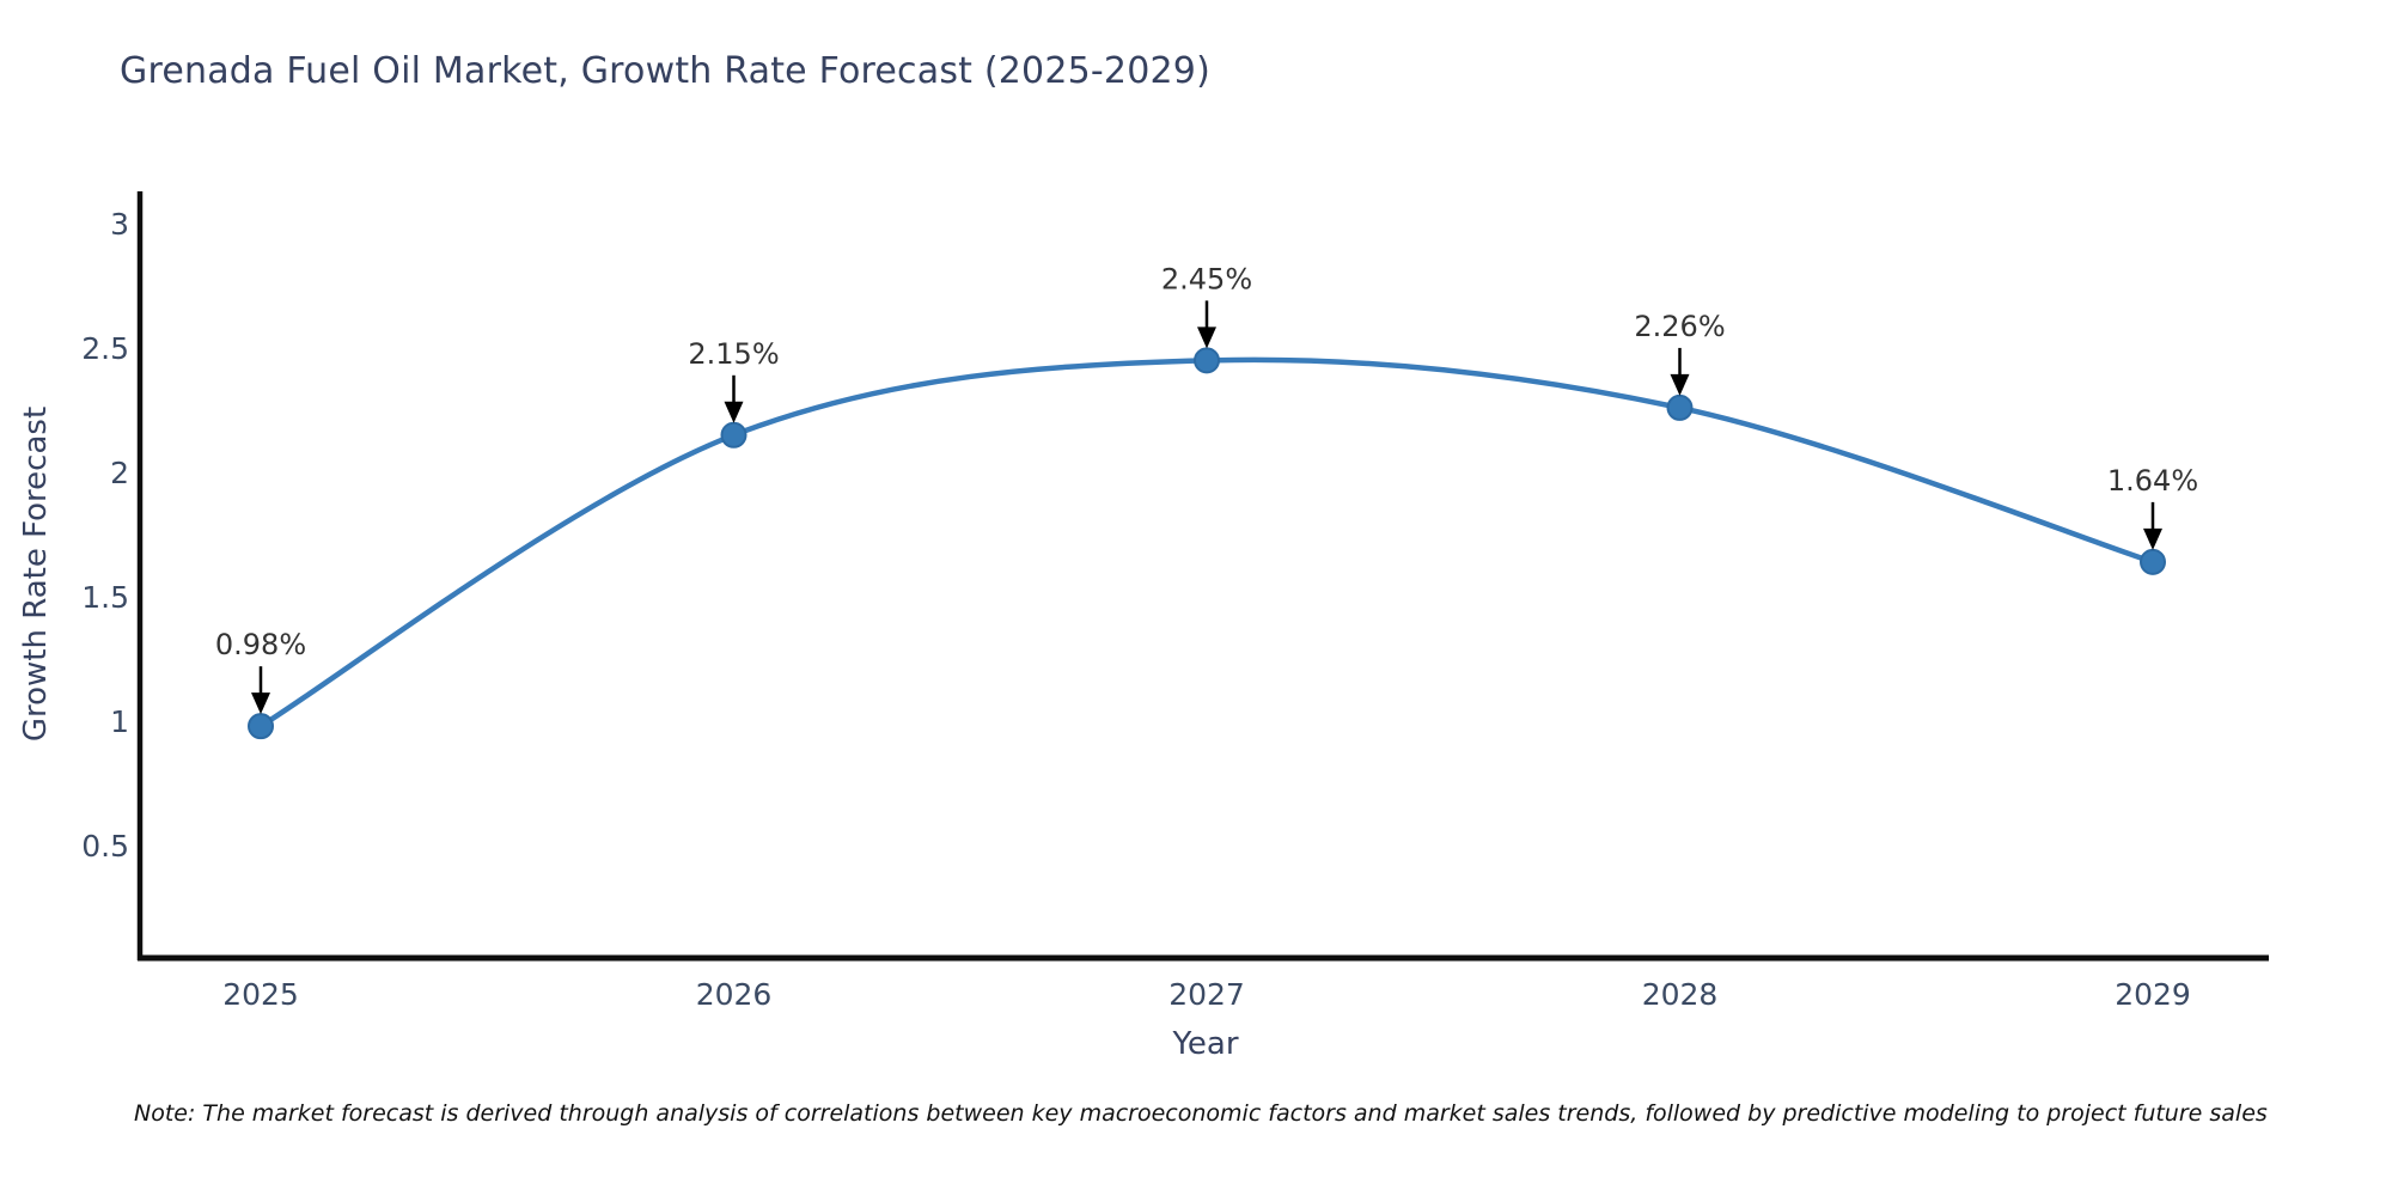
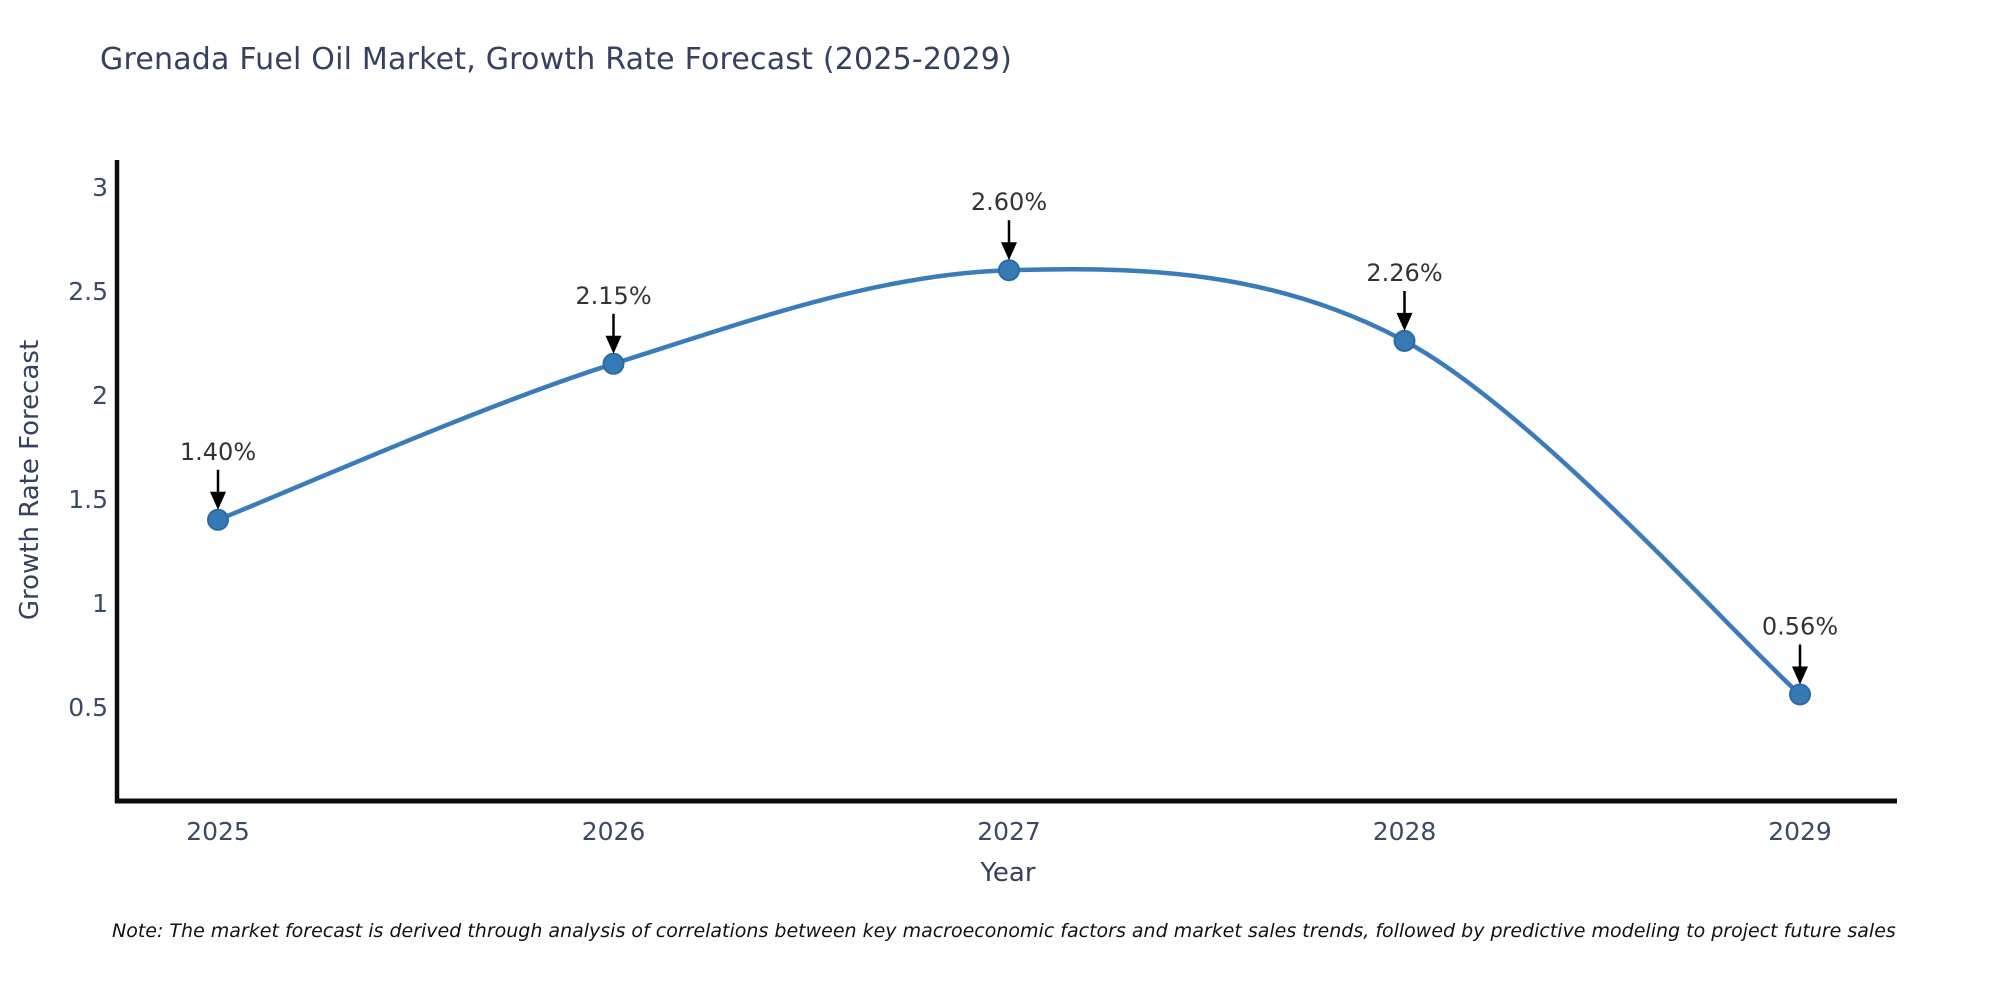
2025: 0.98% -> 1.40%
2027: 2.45% -> 2.60%
2029: 1.64% -> 0.56%
